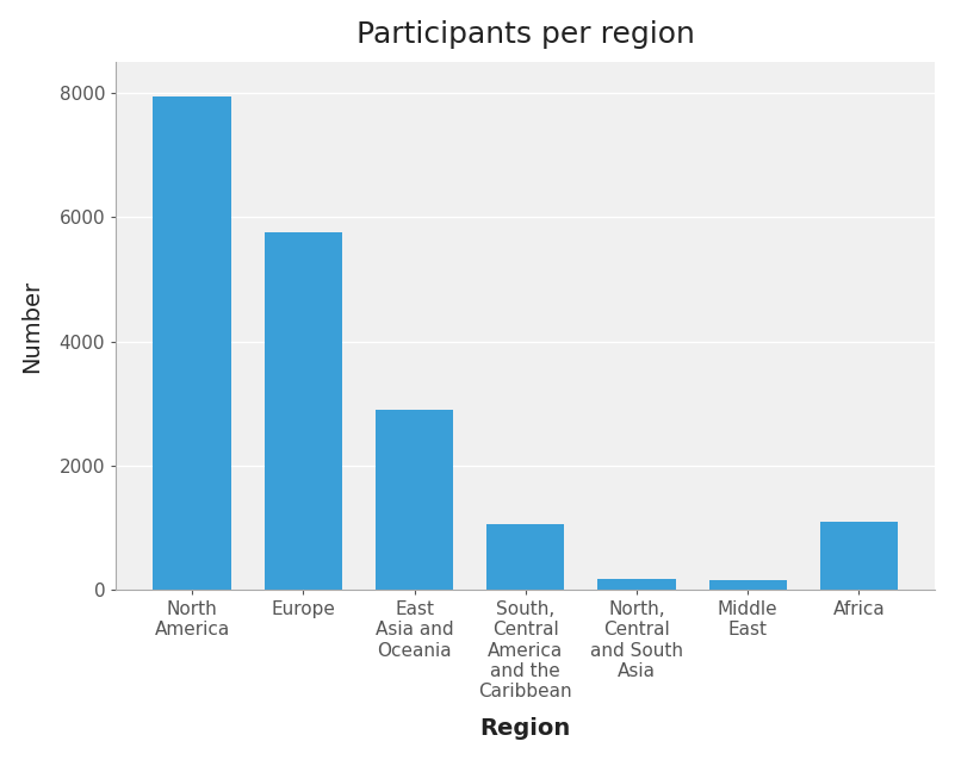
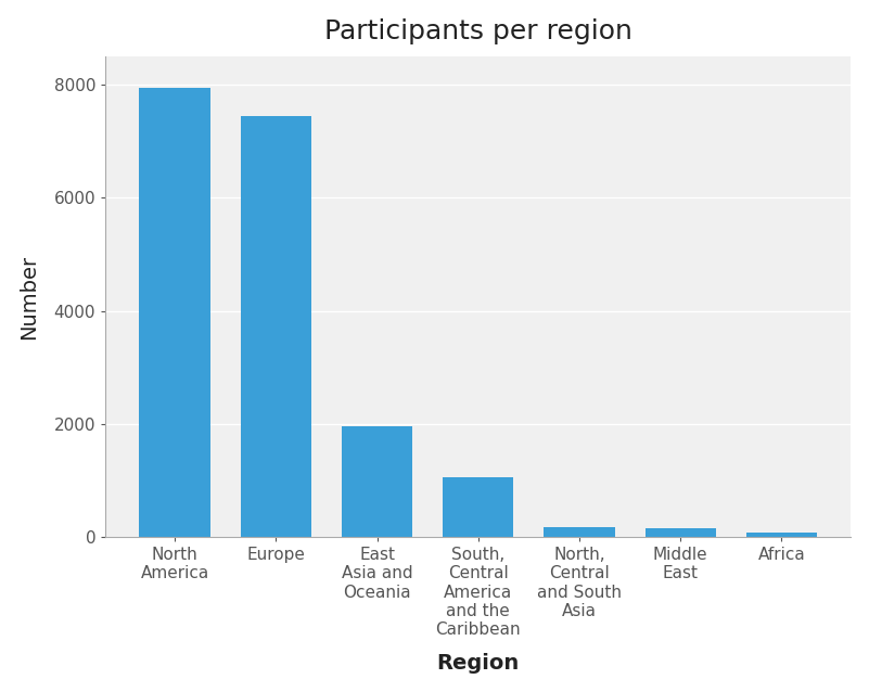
Europe: 5760 -> 7450
East Asia and Oceania: 2900 -> 1950
Africa: 1100 -> 80
